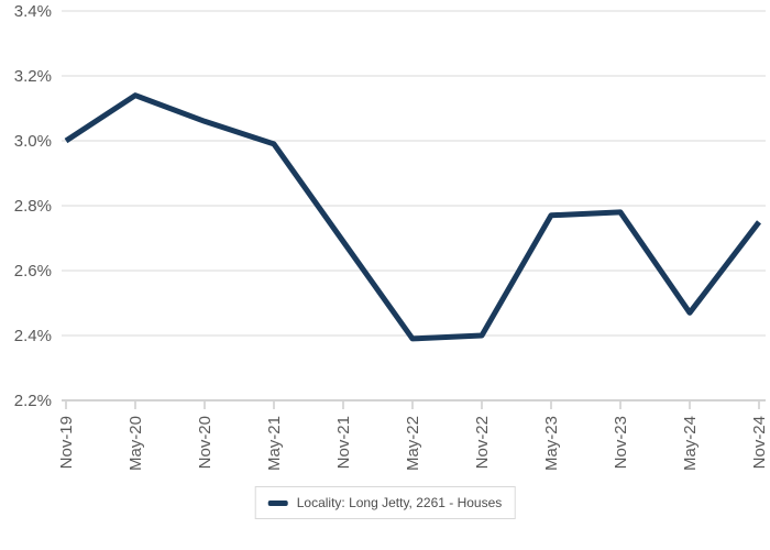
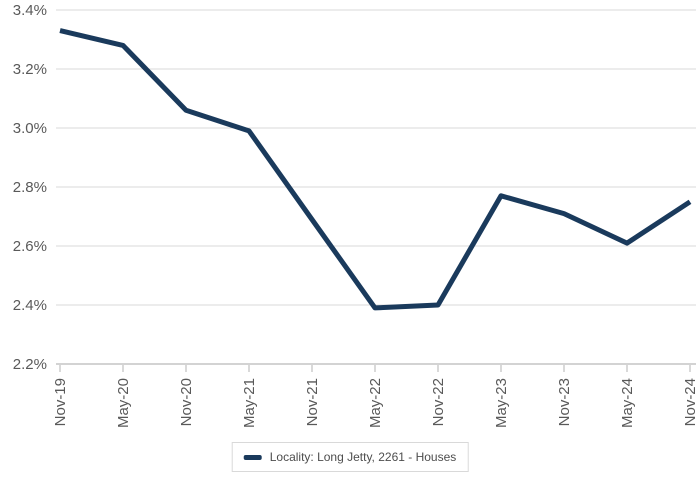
Nov-19: 3.00% -> 3.33%
May-20: 3.14% -> 3.28%
Nov-23: 2.78% -> 2.71%
May-24: 2.47% -> 2.61%
